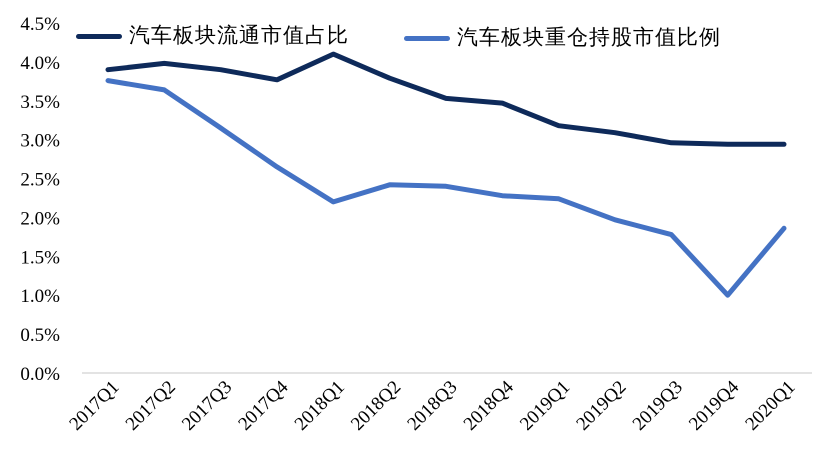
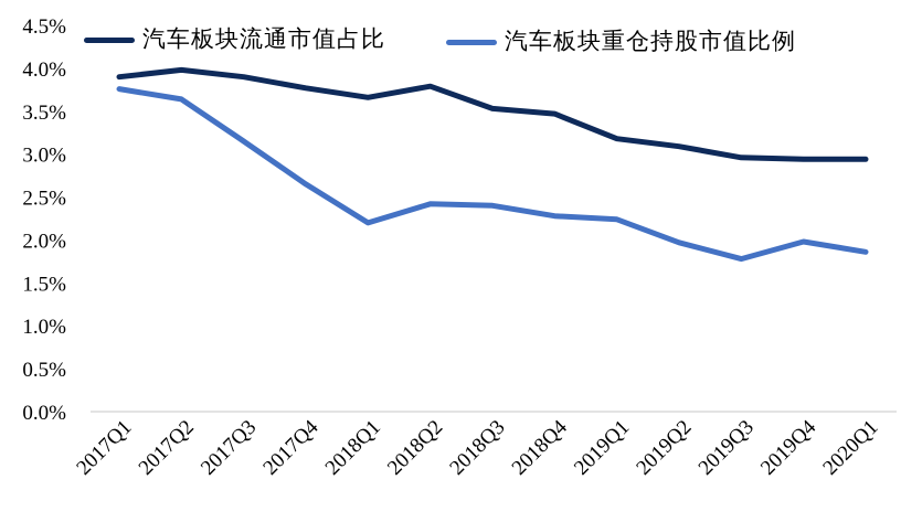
汽车板块流通市值占比/2018Q1: 4.1% -> 3.7%
汽车板块重仓持股市值比例/2019Q4: 1.0% -> 2.0%
